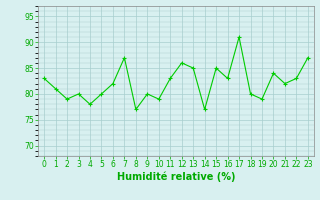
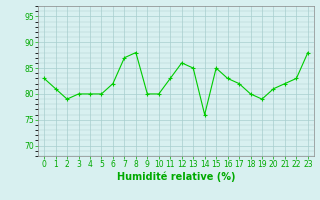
4: 78 -> 80
8: 77 -> 88
10: 79 -> 80
14: 77 -> 76
17: 91 -> 82
20: 84 -> 81
23: 87 -> 88
